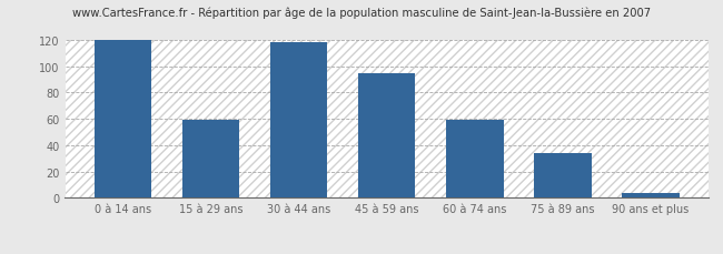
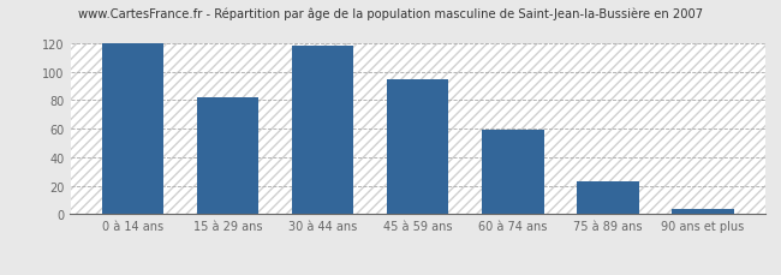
15 à 29 ans: 59 -> 82
75 à 89 ans: 34 -> 23
